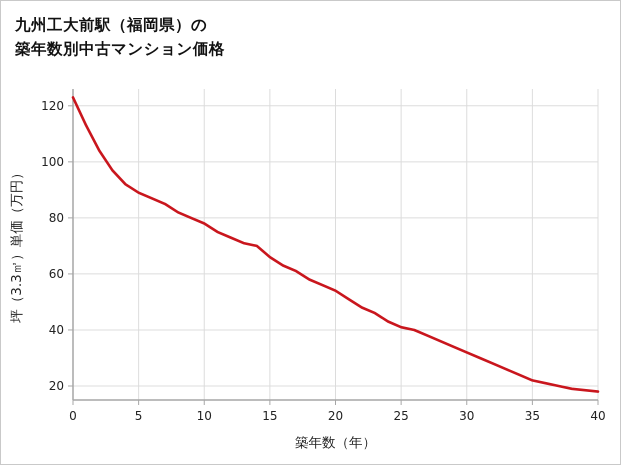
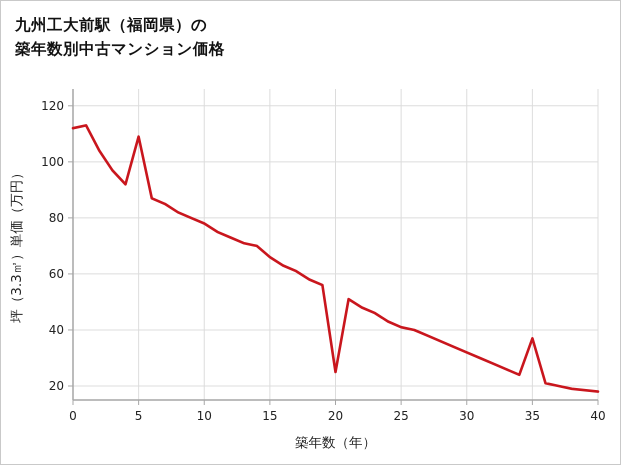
0: 123 -> 112
5: 89 -> 109
20: 54 -> 25
35: 22 -> 37
